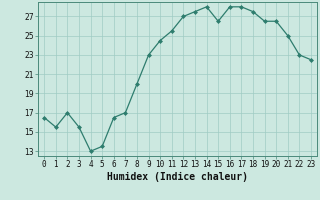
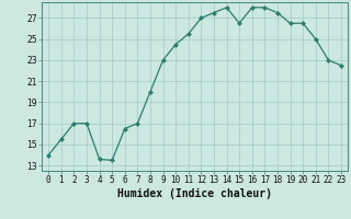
0: 16.5 -> 14.0
3: 15.5 -> 17.0
4: 13.0 -> 13.6
